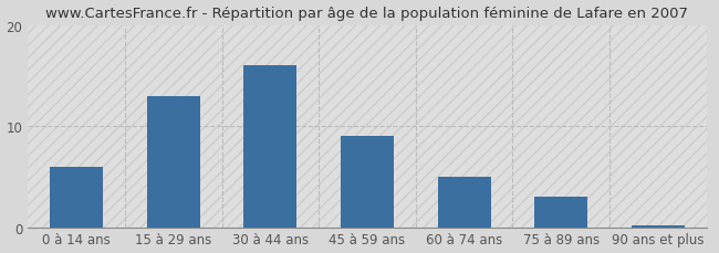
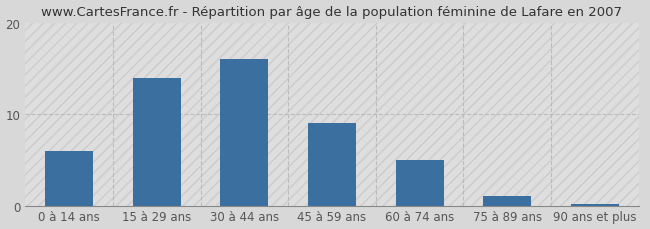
15 à 29 ans: 13.0 -> 14.0
75 à 89 ans: 3.0 -> 1.0
